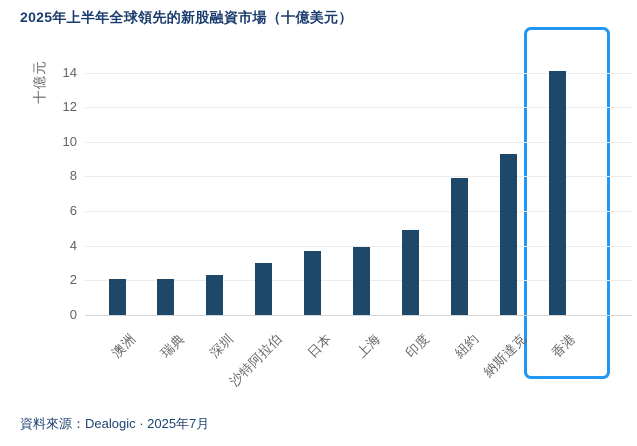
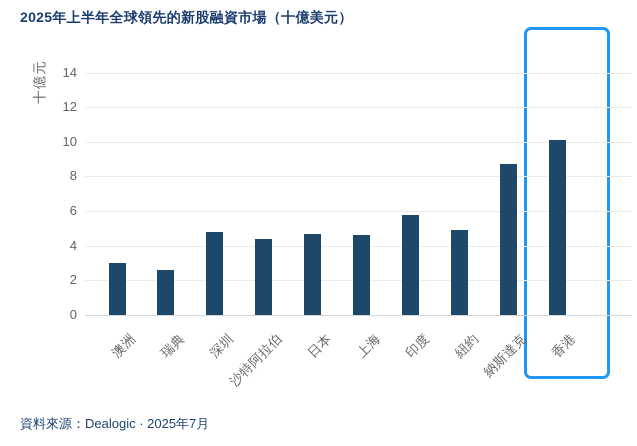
澳洲: 2.1 -> 3.0
瑞典: 2.1 -> 2.6
深圳: 2.3 -> 4.8
沙特阿拉伯: 3.0 -> 4.4
日本: 3.7 -> 4.7
上海: 3.9 -> 4.6
印度: 4.9 -> 5.8
紐約: 7.9 -> 4.9
納斯達克: 9.3 -> 8.7
香港: 14.1 -> 10.1
